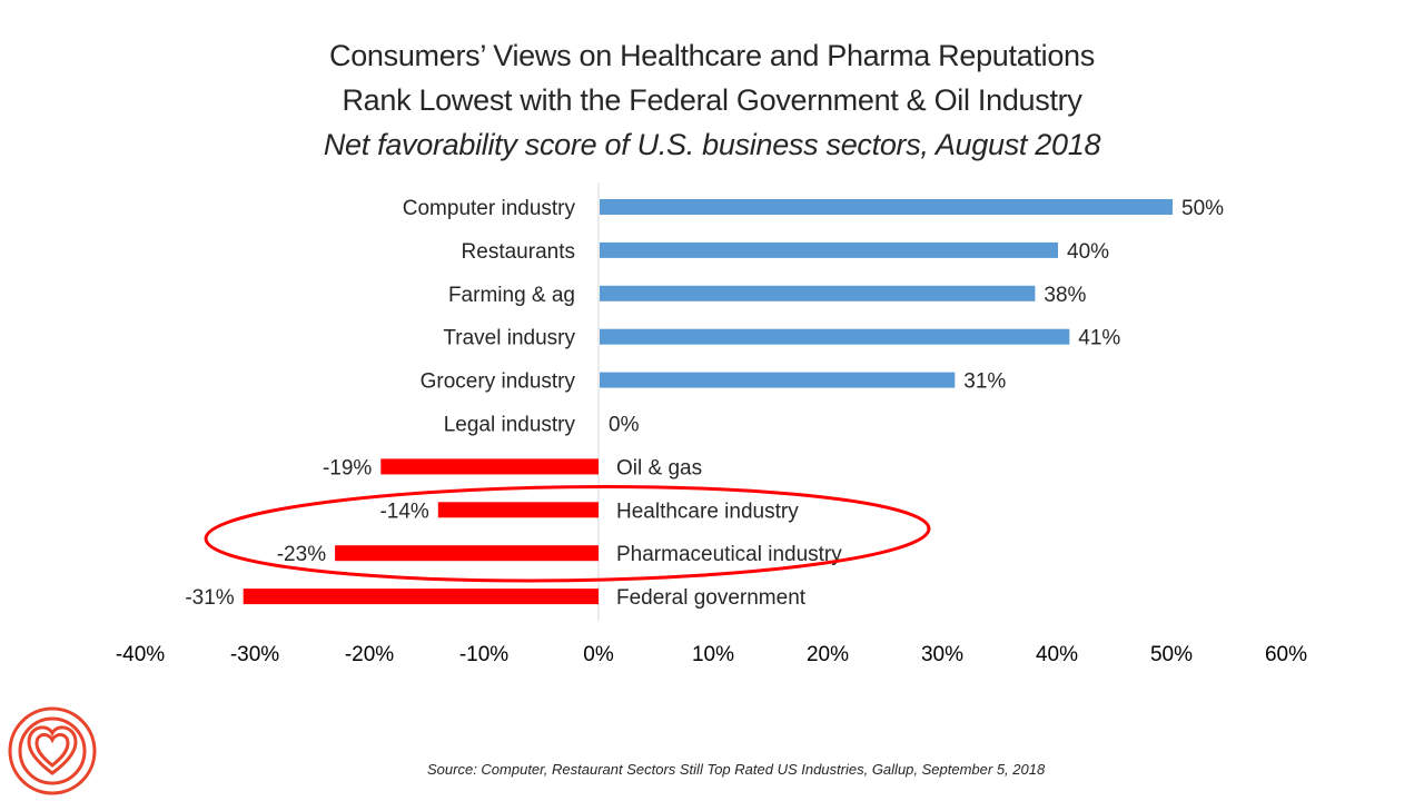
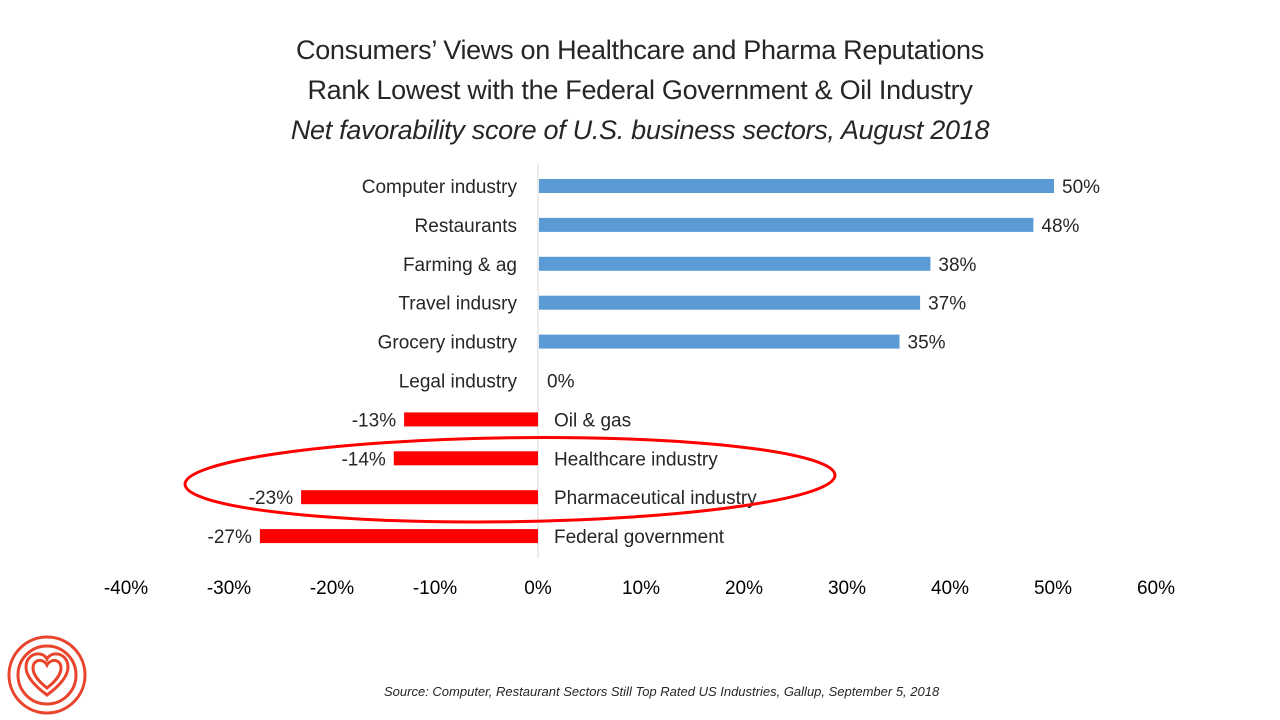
Restaurants: 40% -> 48%
Travel indusry: 41% -> 37%
Grocery industry: 31% -> 35%
Oil & gas: -19% -> -13%
Federal government: -31% -> -27%
